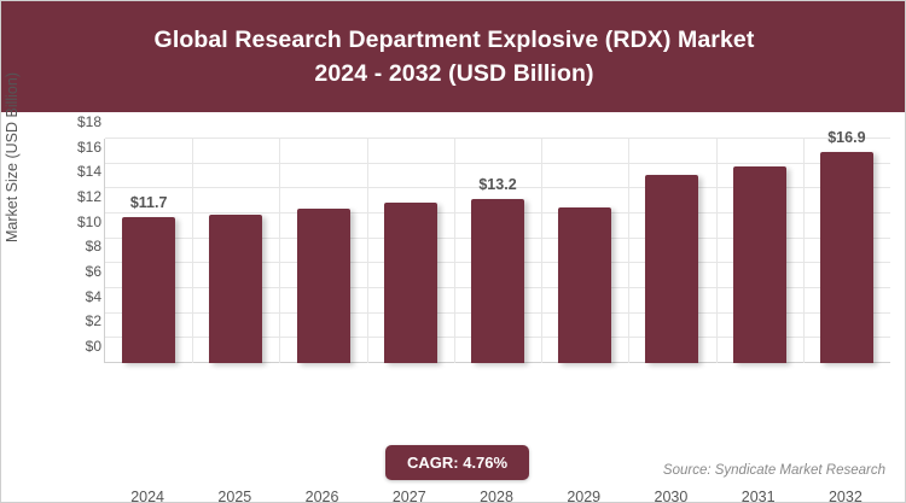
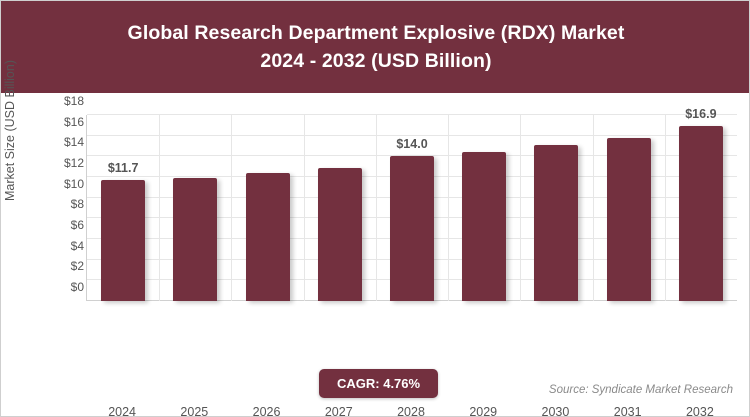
2028: $13.2 -> $14.0
2029: $12.5 -> $14.4
